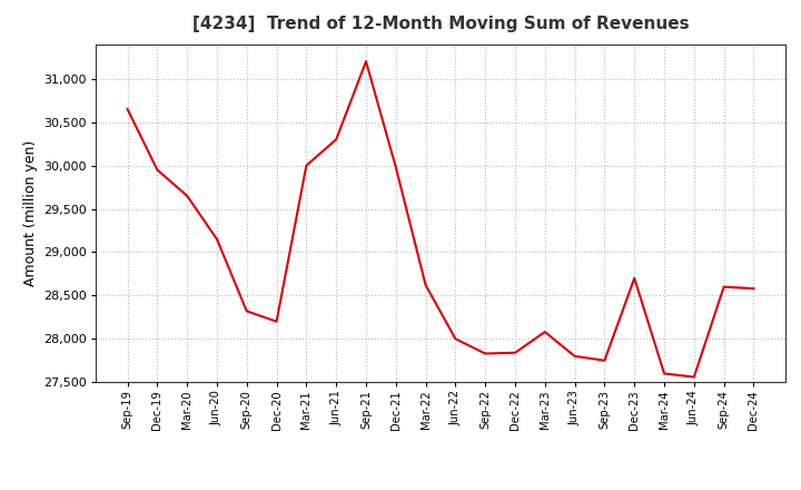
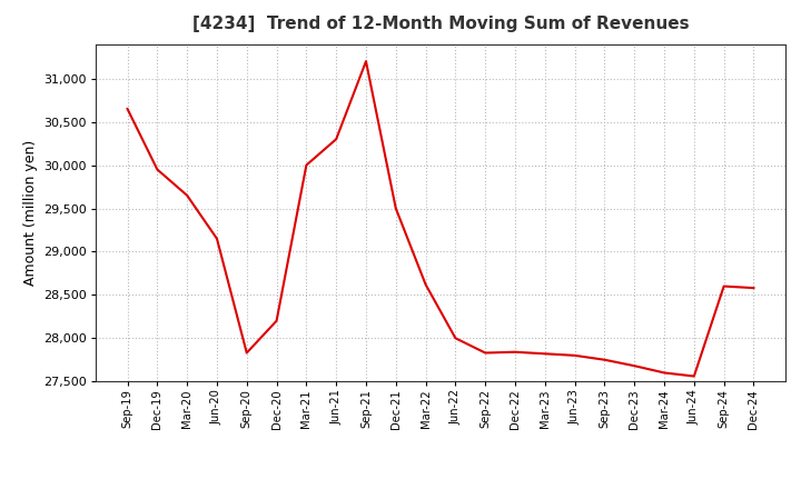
Sep-20: 28,320 -> 27,830
Dec-21: 29,980 -> 29,500
Mar-23: 28,080 -> 27,820
Dec-23: 28,700 -> 27,680
